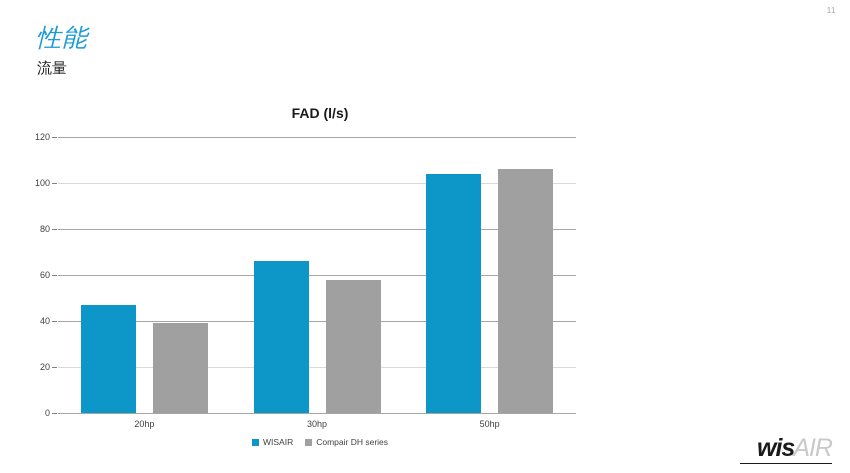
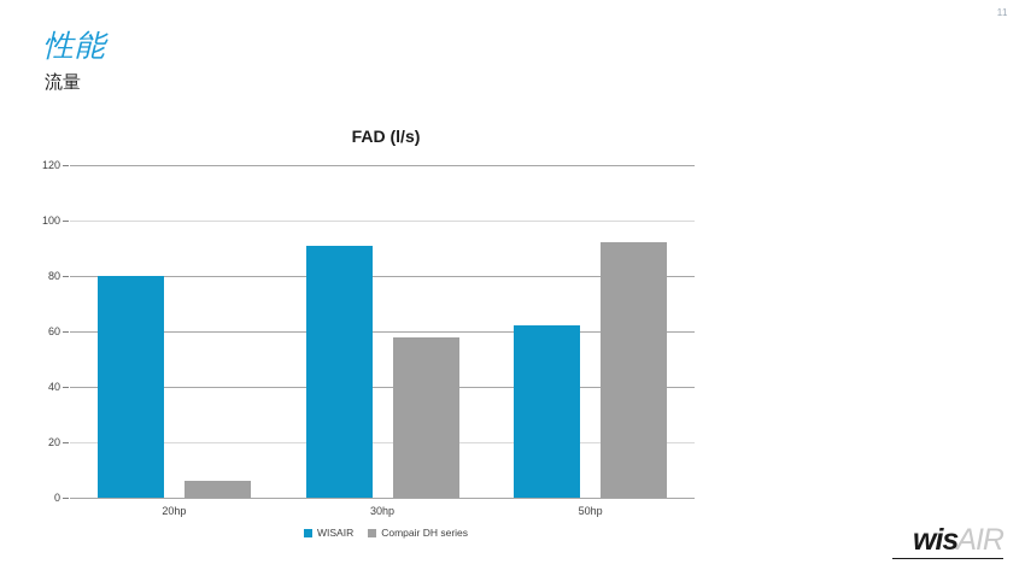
WISAIR/20hp: 47 -> 80
Compair DH series/20hp: 39 -> 6
WISAIR/30hp: 66 -> 91
WISAIR/50hp: 104 -> 62
Compair DH series/50hp: 106 -> 92
